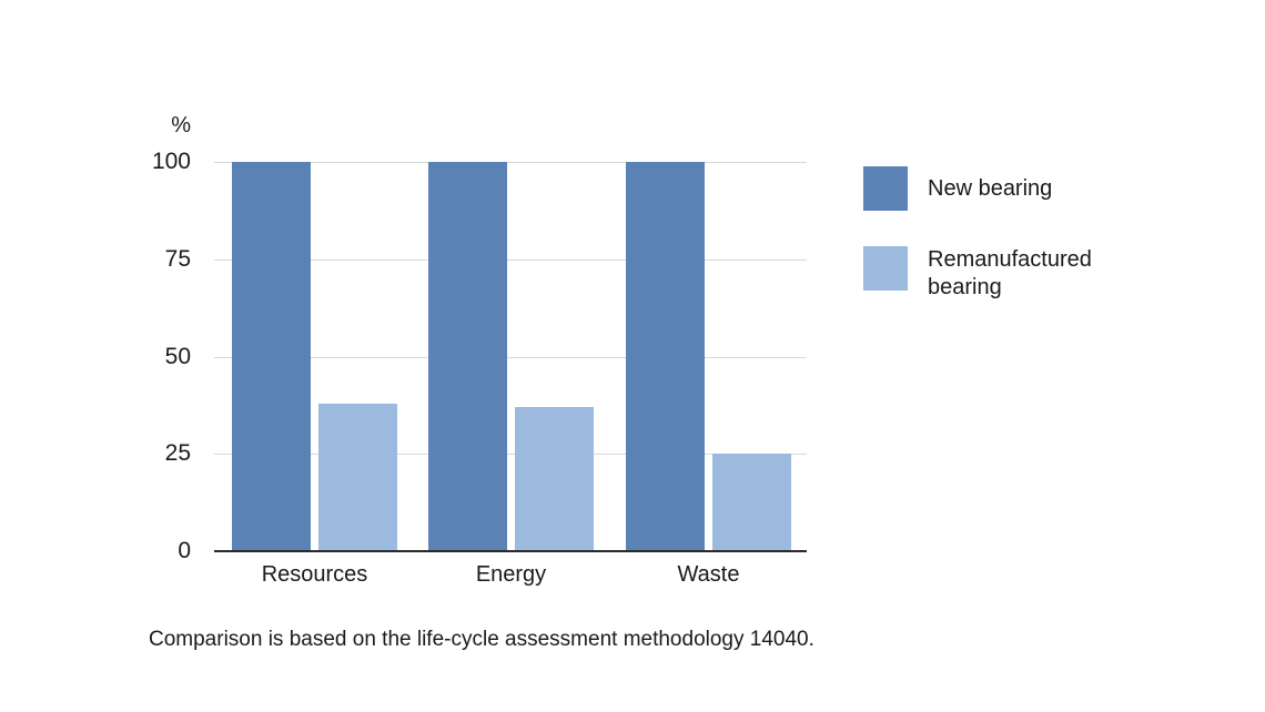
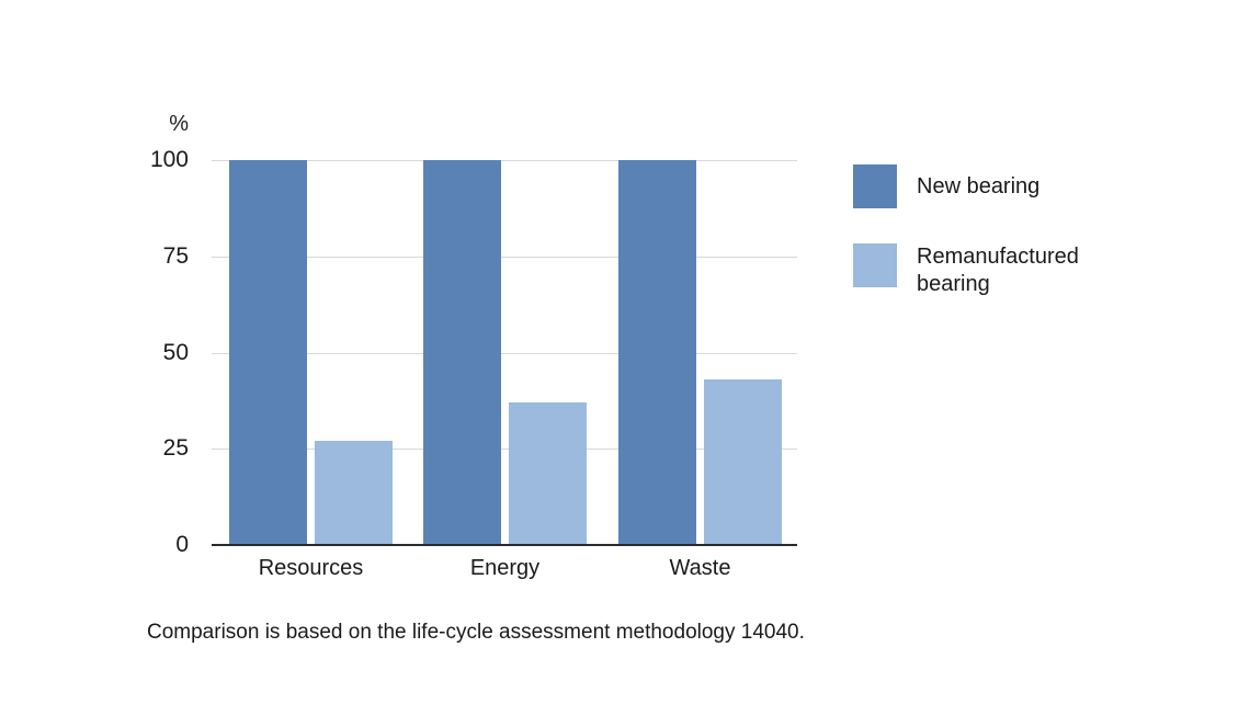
Remanufactured bearing/Resources: 38 -> 27
Remanufactured bearing/Waste: 25 -> 43
